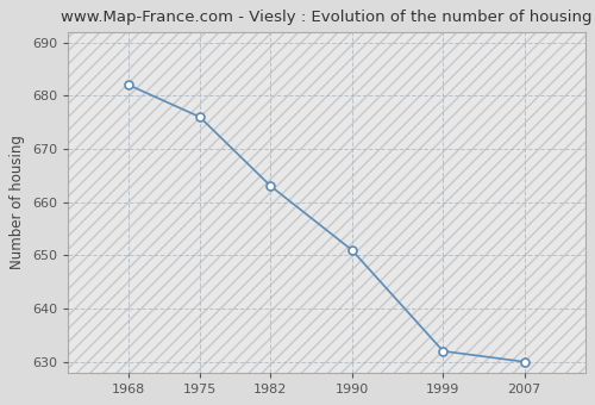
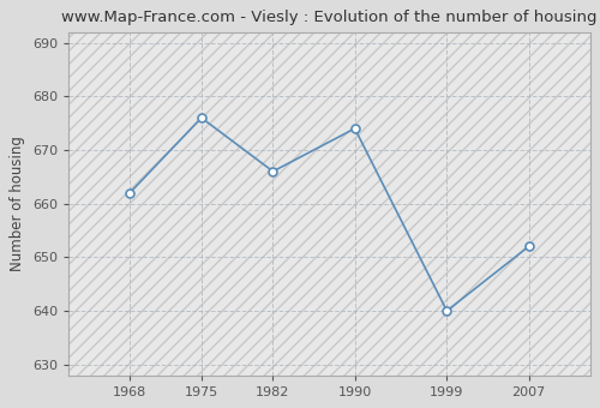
1968: 682 -> 662
1982: 663 -> 666
1990: 651 -> 674
1999: 632 -> 640
2007: 630 -> 652
